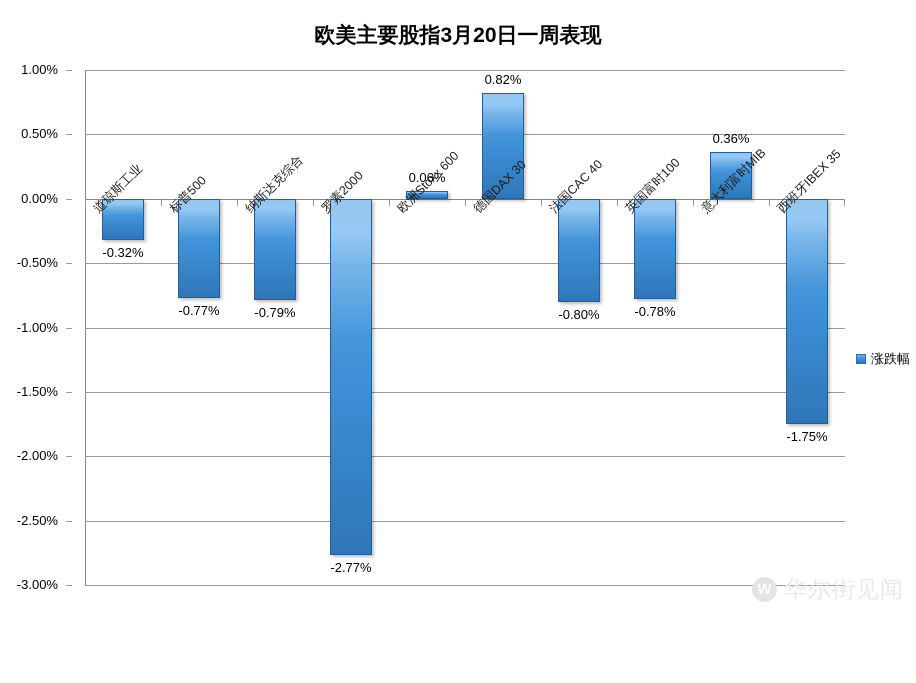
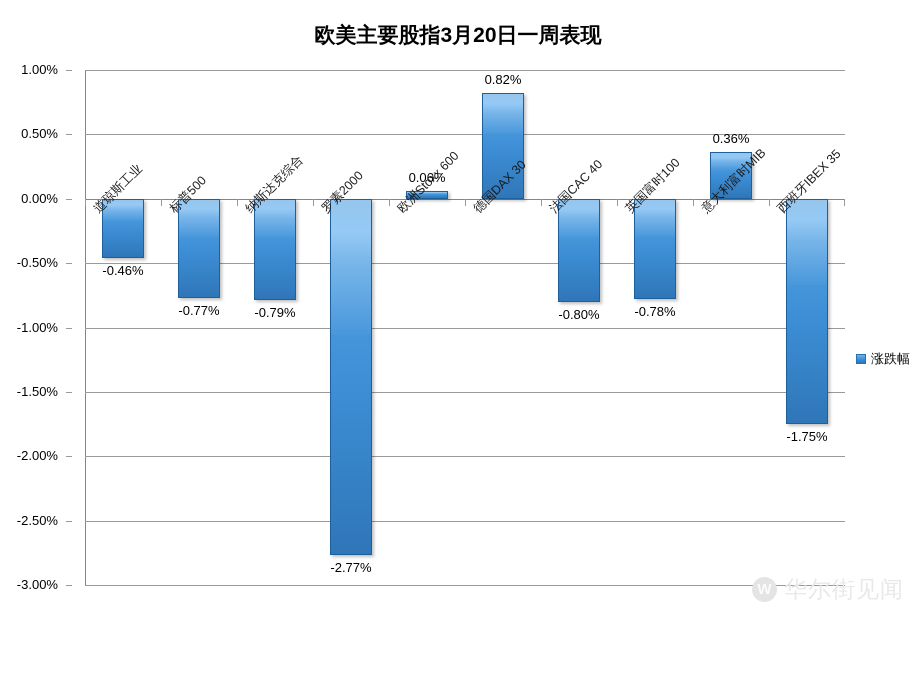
道琼斯工业: -0.32% -> -0.46%
